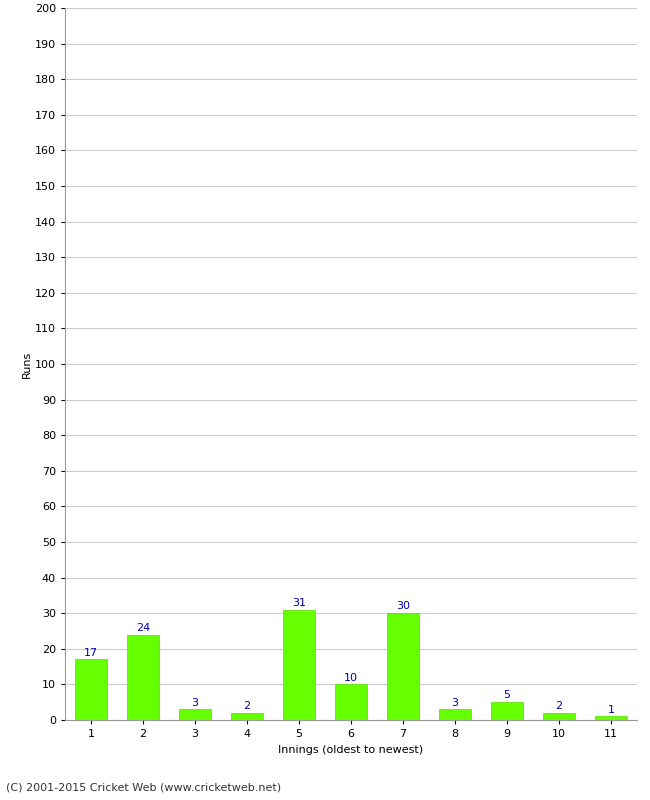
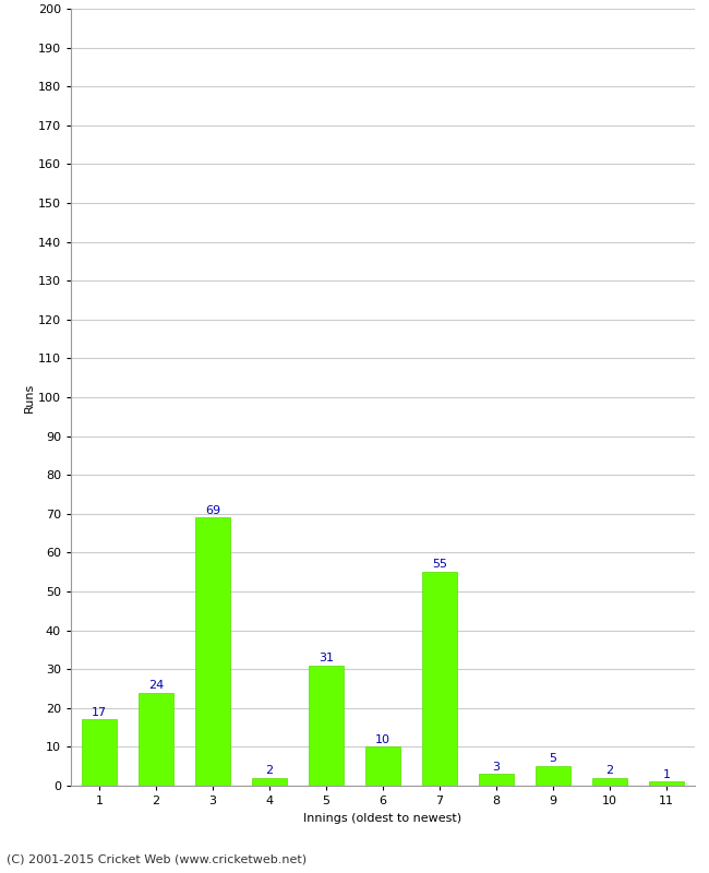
3: 3 -> 69
7: 30 -> 55
